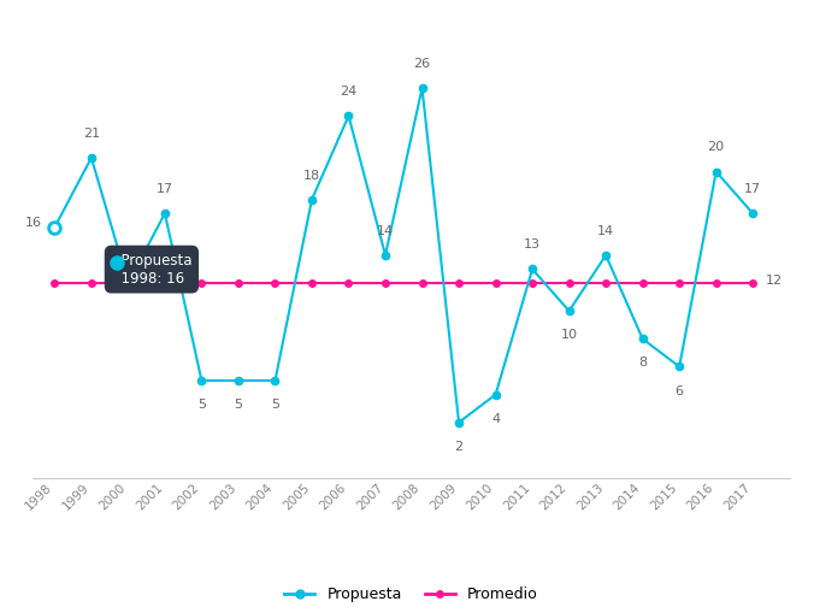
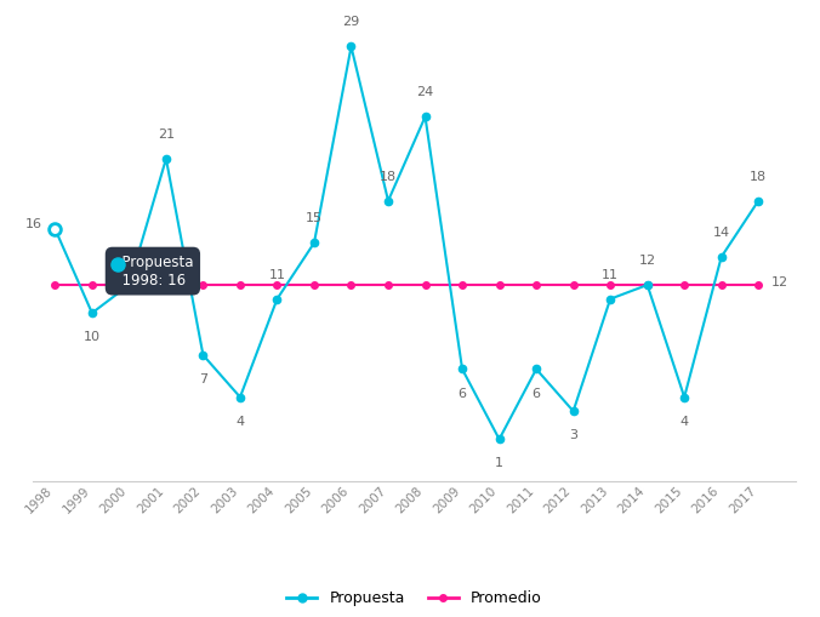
Propuesta/1999: 21 -> 10
Propuesta/2001: 17 -> 21
Propuesta/2002: 5 -> 7
Propuesta/2003: 5 -> 4
Propuesta/2004: 5 -> 11
Propuesta/2005: 18 -> 15
Propuesta/2006: 24 -> 29
Propuesta/2007: 14 -> 18
Propuesta/2008: 26 -> 24
Propuesta/2009: 2 -> 6
Propuesta/2010: 4 -> 1
Propuesta/2011: 13 -> 6
Propuesta/2012: 10 -> 3
Propuesta/2013: 14 -> 11
Propuesta/2014: 8 -> 12
Propuesta/2015: 6 -> 4
Propuesta/2016: 20 -> 14
Propuesta/2017: 17 -> 18
